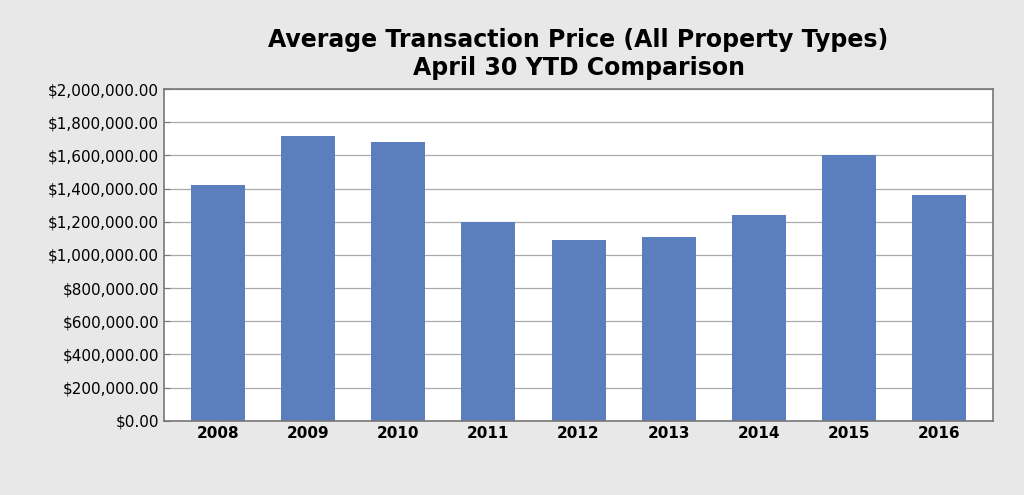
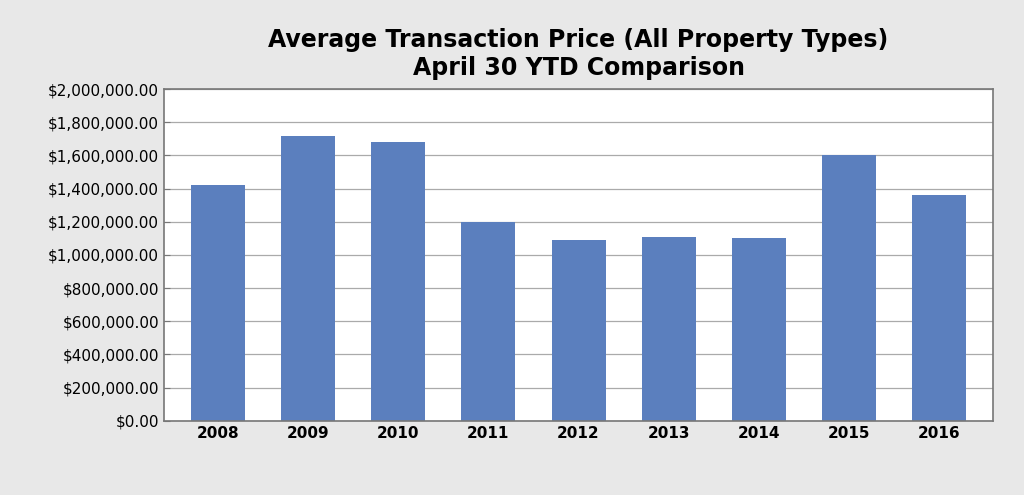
2014: $1,240,000 -> $1,100,000
